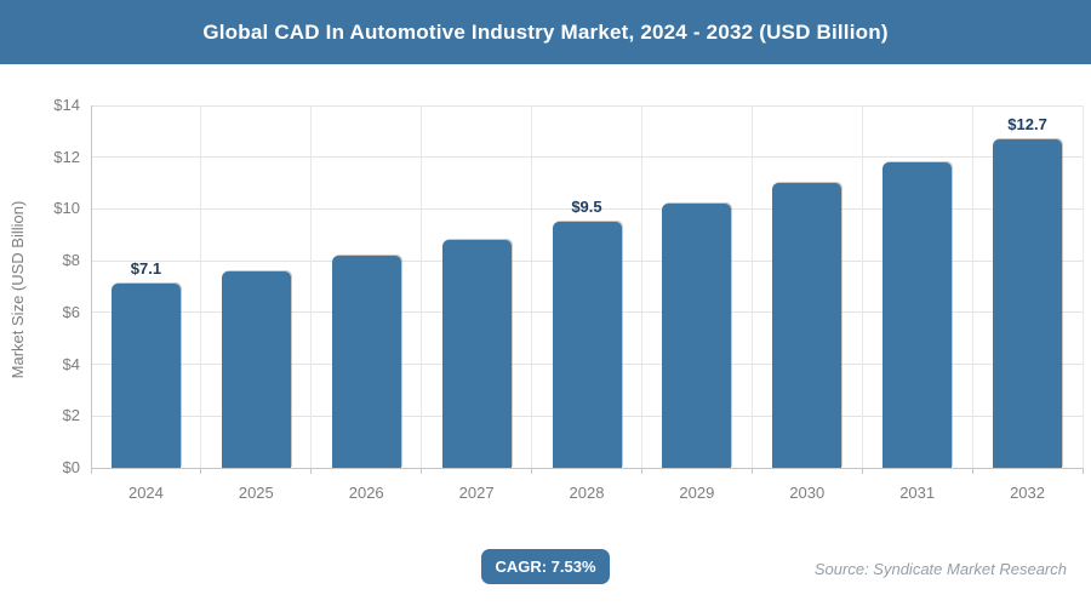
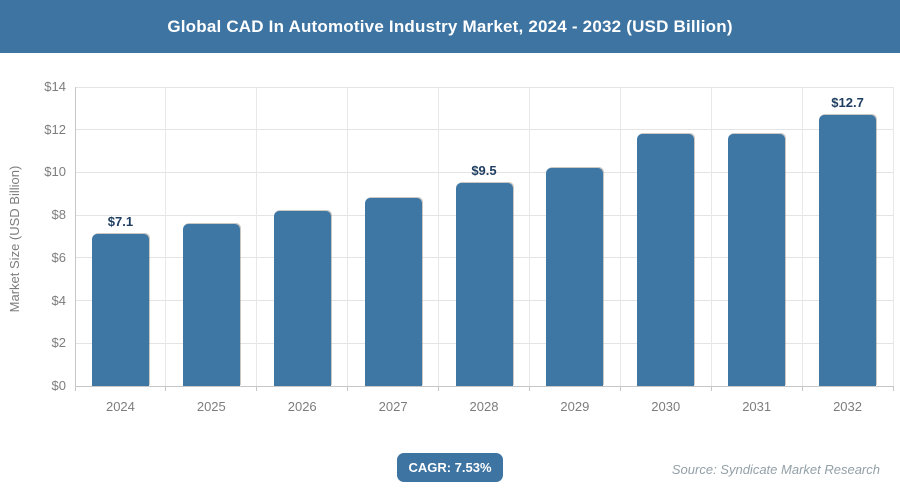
2030: $11.0 -> $11.8
